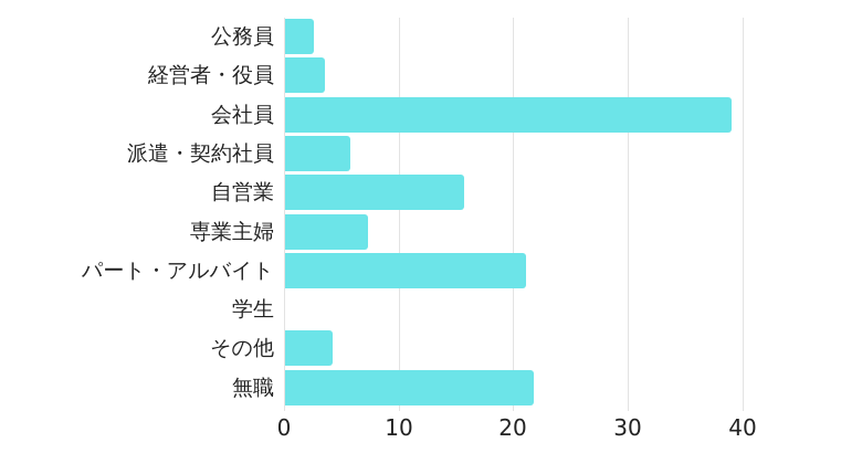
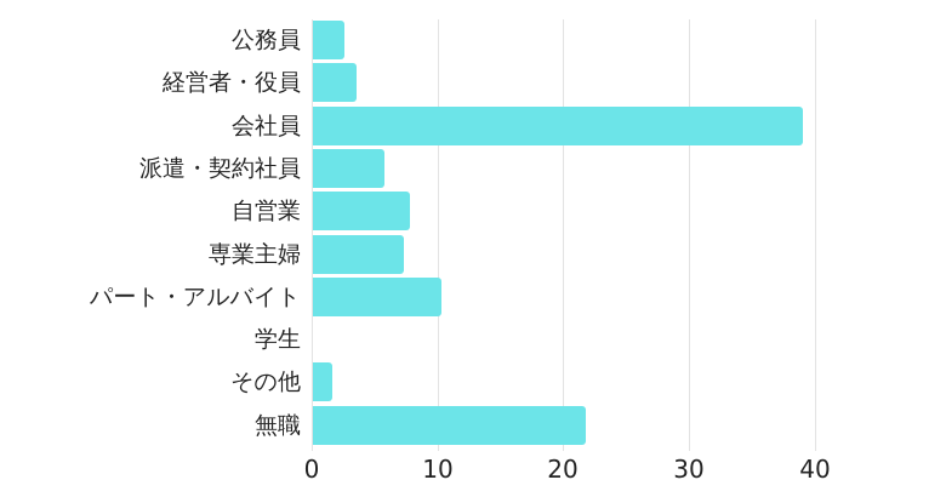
自営業: 15.6 -> 7.7
パート・アルバイト: 21.0 -> 10.2
その他: 4.1 -> 1.5
